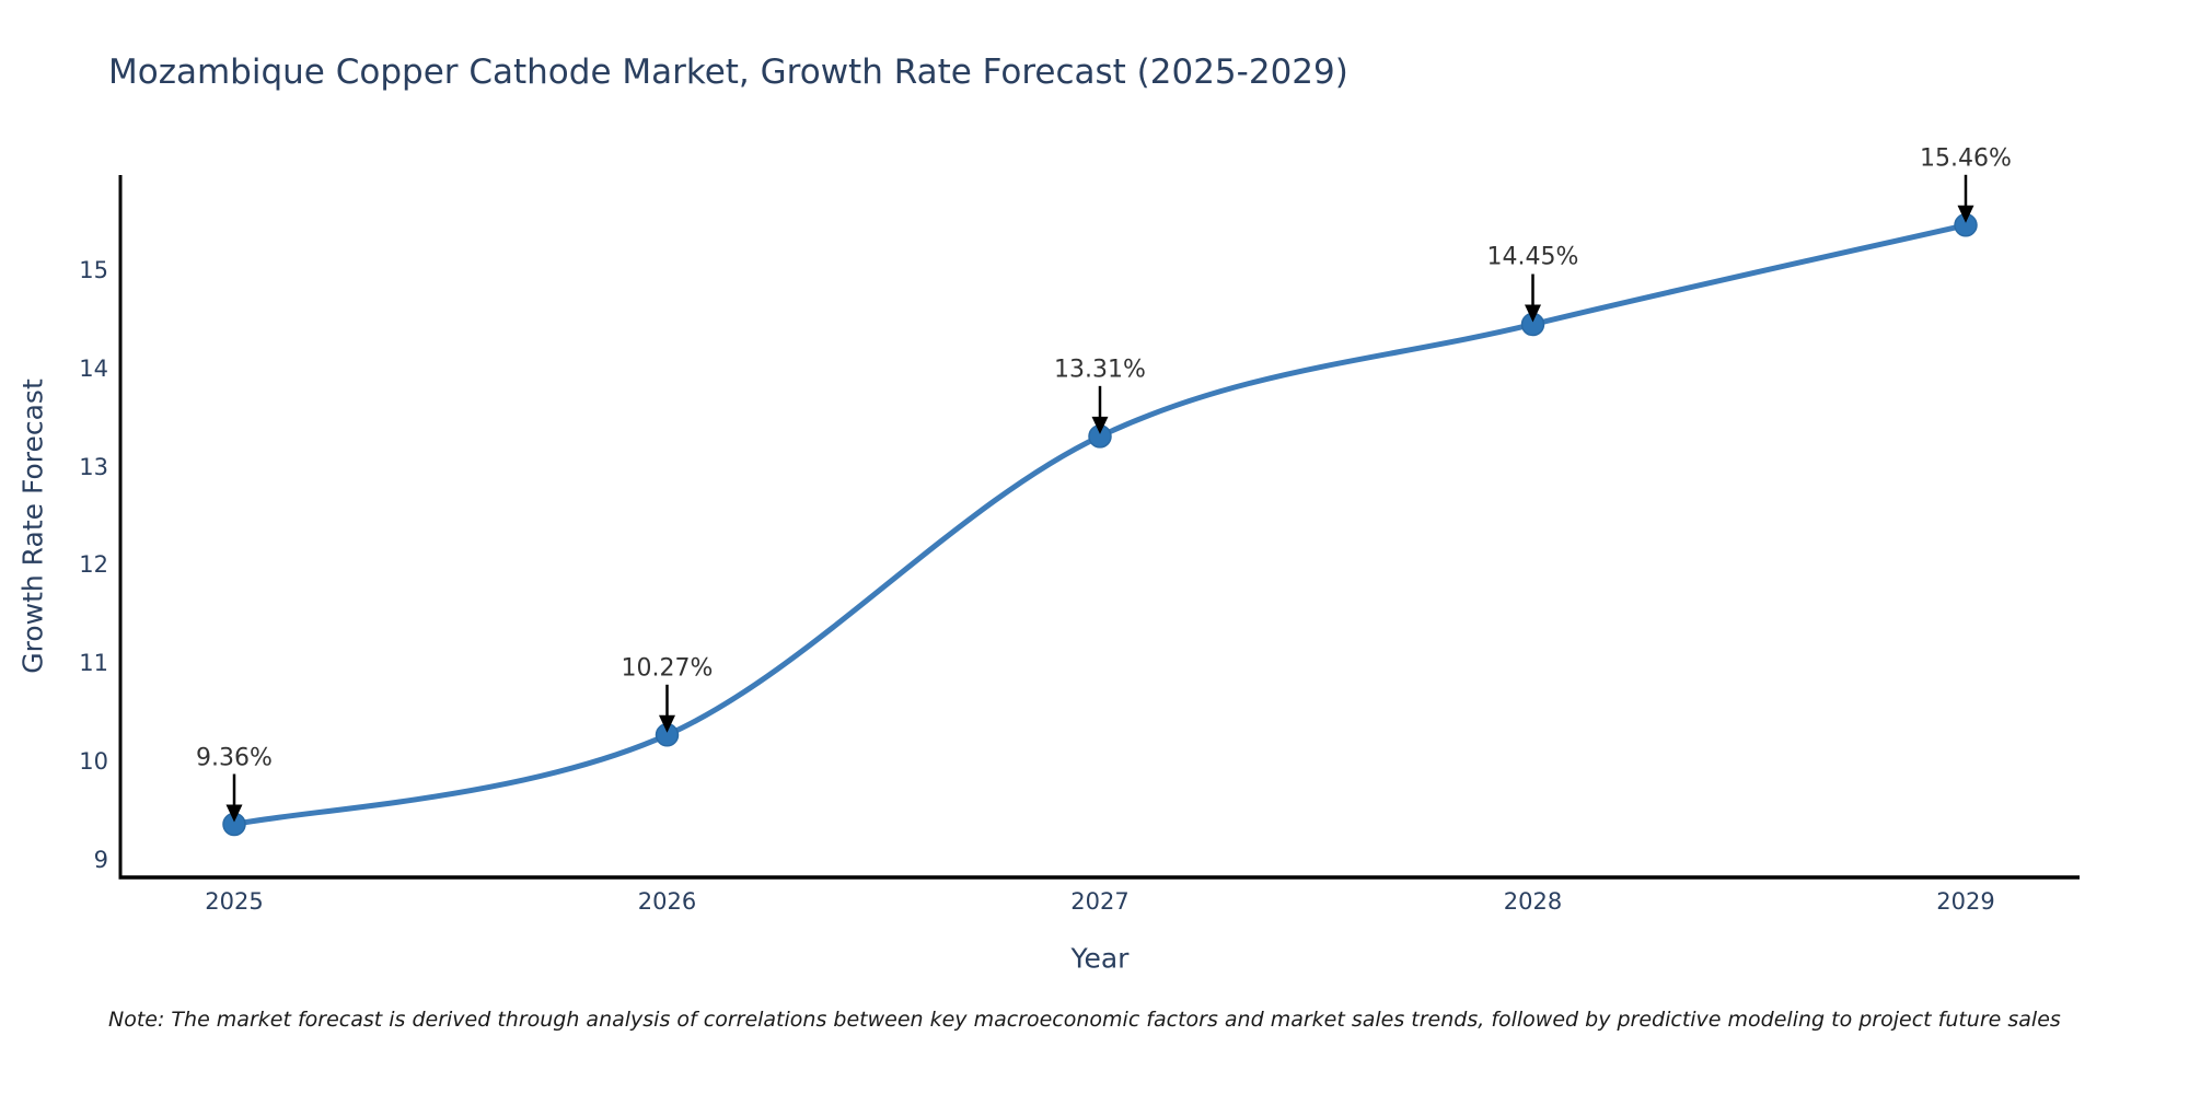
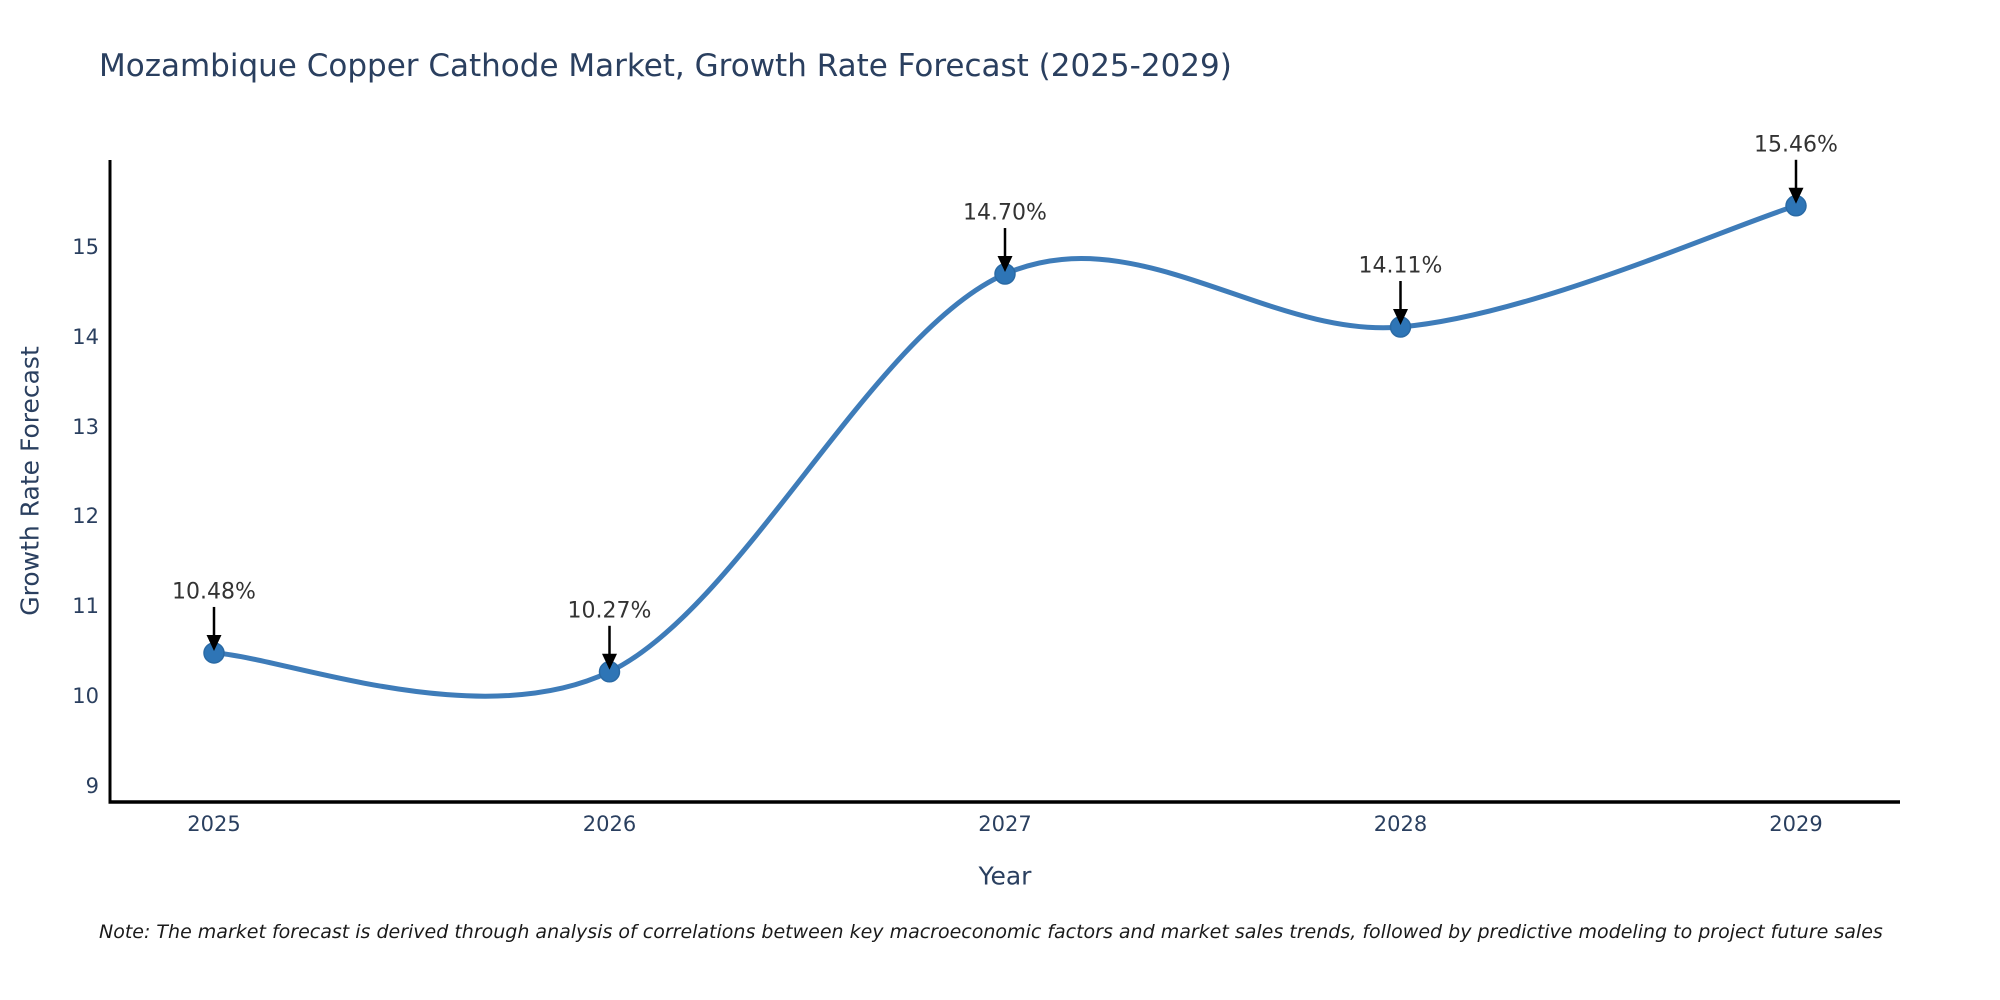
2025: 9.36% -> 10.48%
2027: 13.31% -> 14.70%
2028: 14.45% -> 14.11%
